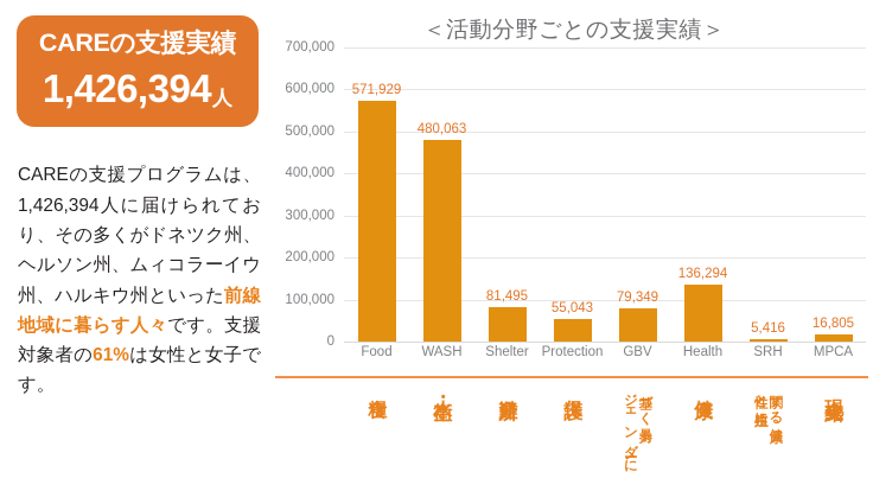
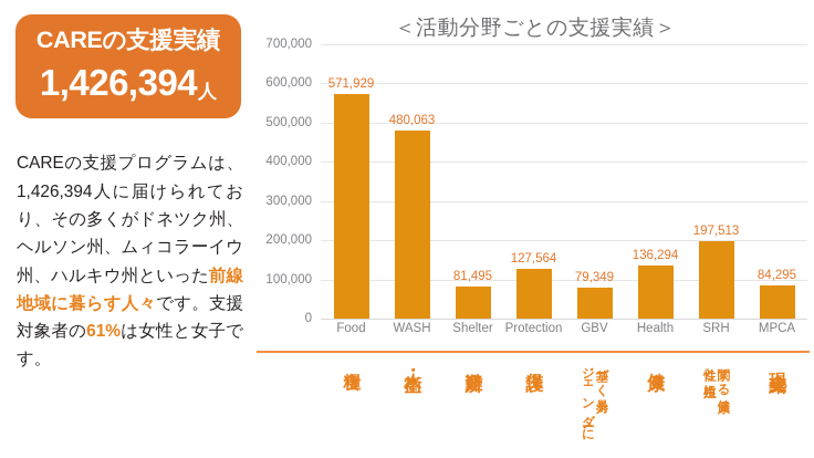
Protection: 55,043 -> 127,564
SRH: 5,416 -> 197,513
MPCA: 16,805 -> 84,295
